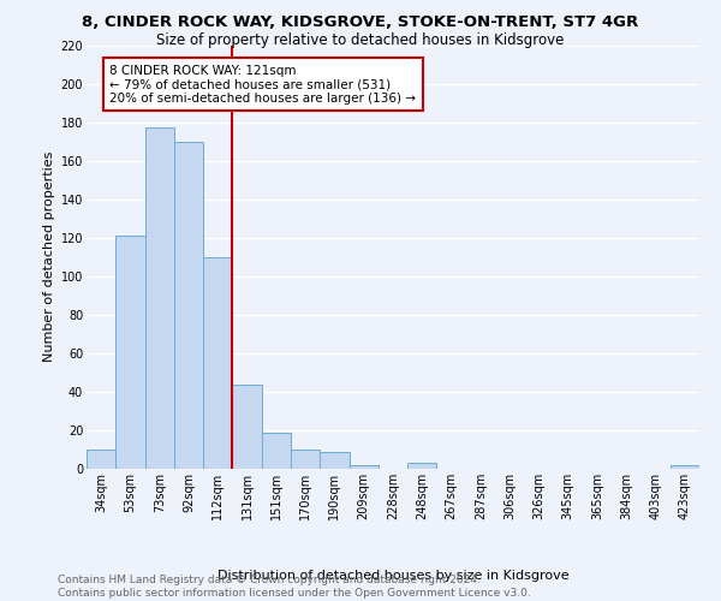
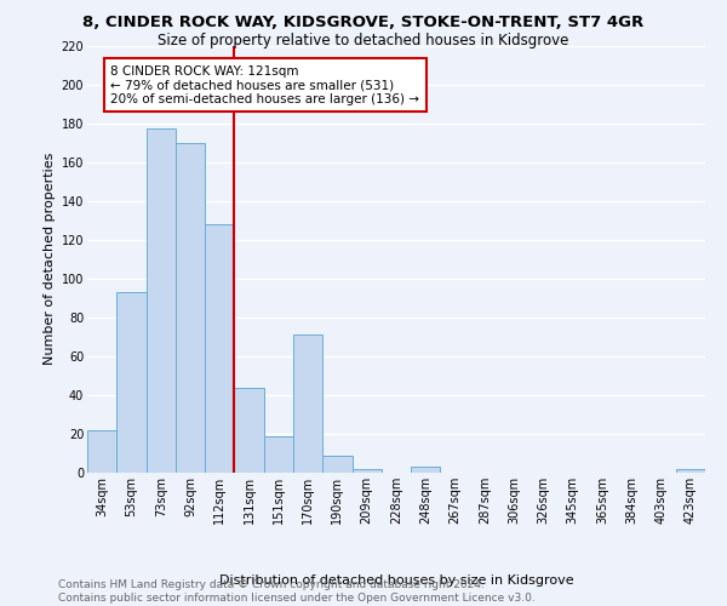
34sqm: 10 -> 22
53sqm: 121 -> 93
112sqm: 110 -> 128
170sqm: 10 -> 71
